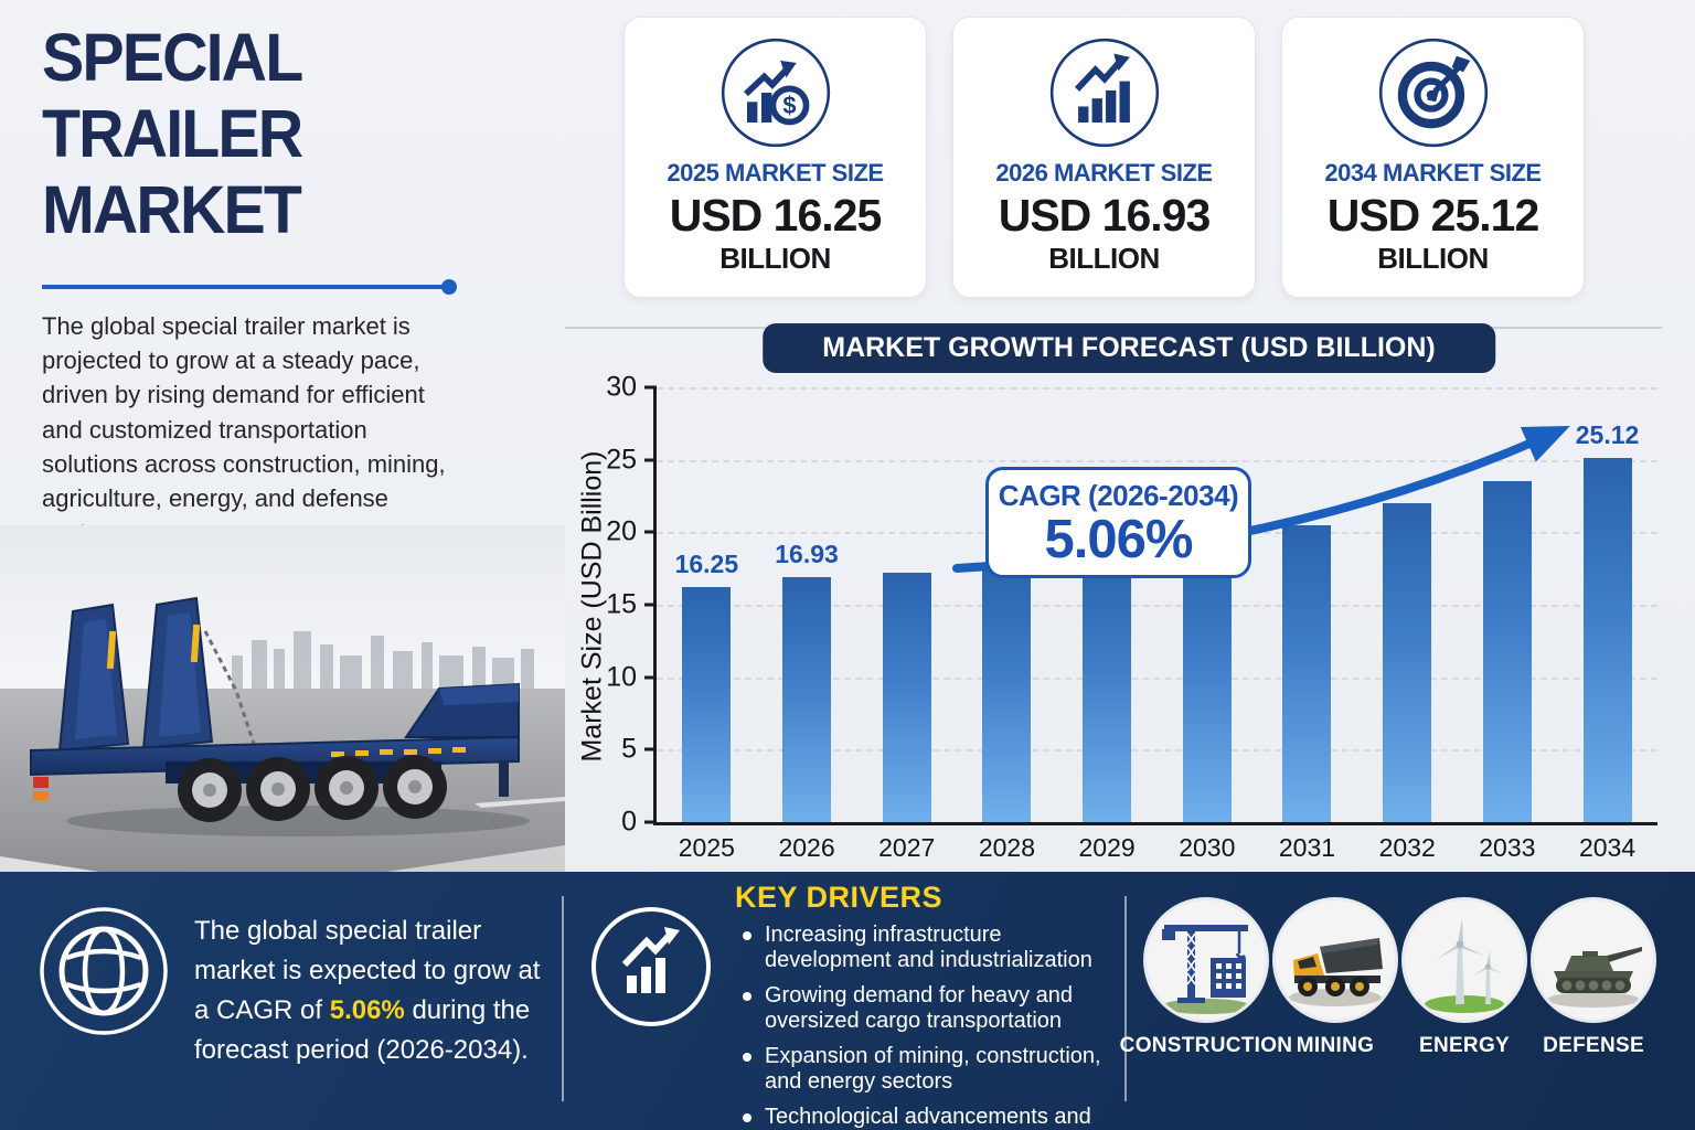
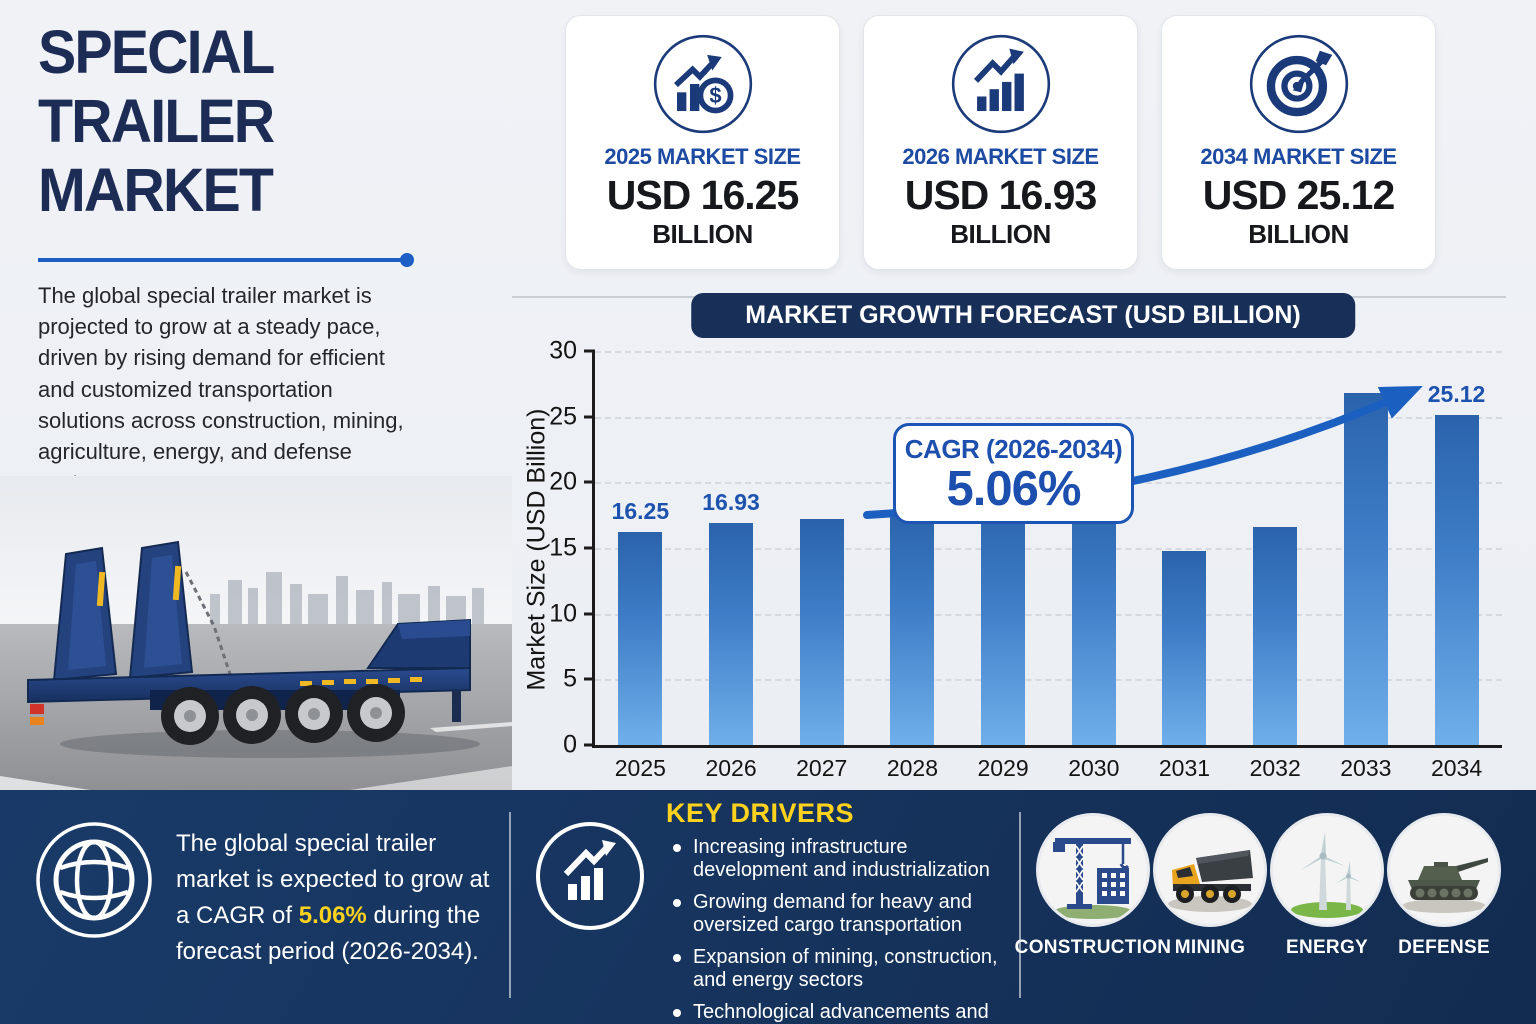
2031: 20.5 -> 14.8
2032: 22.0 -> 16.6
2033: 23.5 -> 26.8
